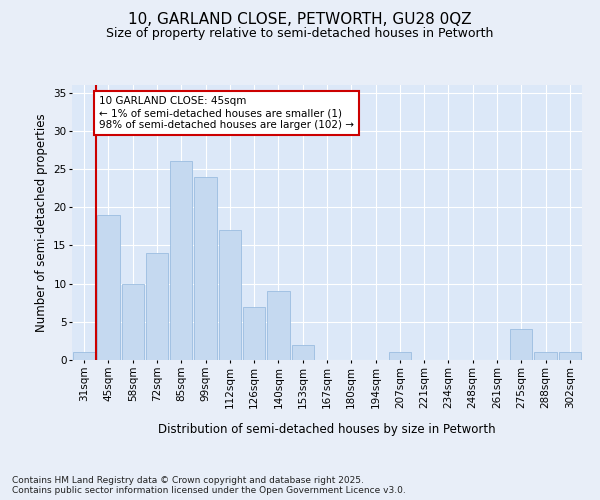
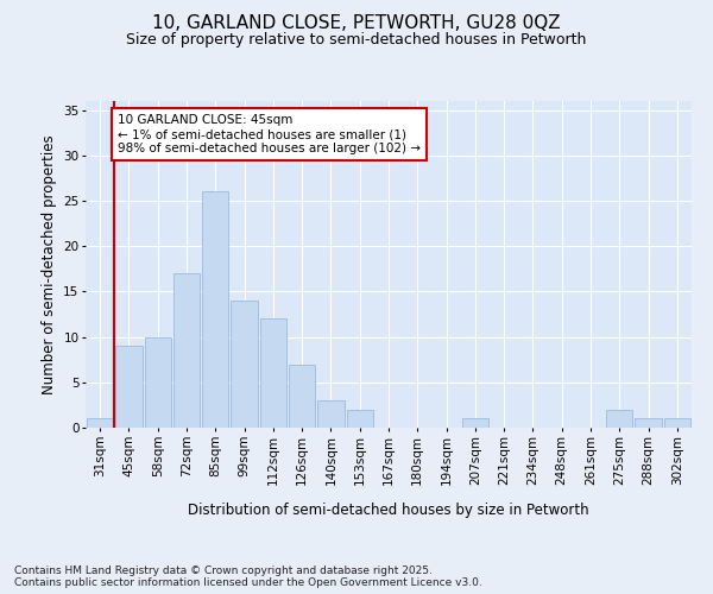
45sqm: 19 -> 9
72sqm: 14 -> 17
99sqm: 24 -> 14
112sqm: 17 -> 12
140sqm: 9 -> 3
275sqm: 4 -> 2
